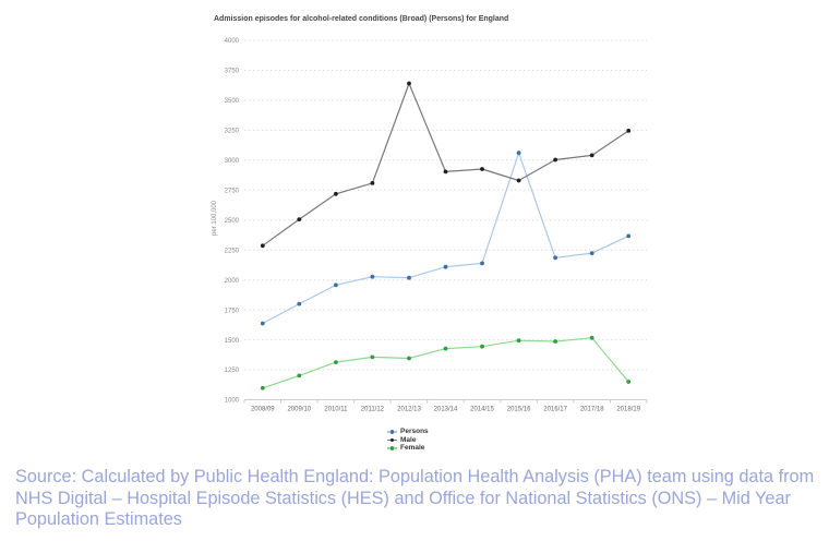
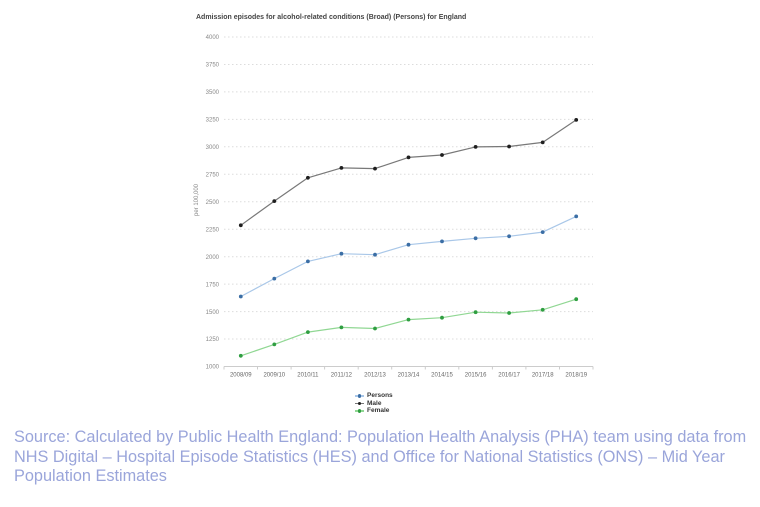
Male/2012/13: 3640 -> 2800
Persons/2015/16: 3060 -> 2170
Male/2015/16: 2830 -> 3000
Female/2018/19: 1150 -> 1610
